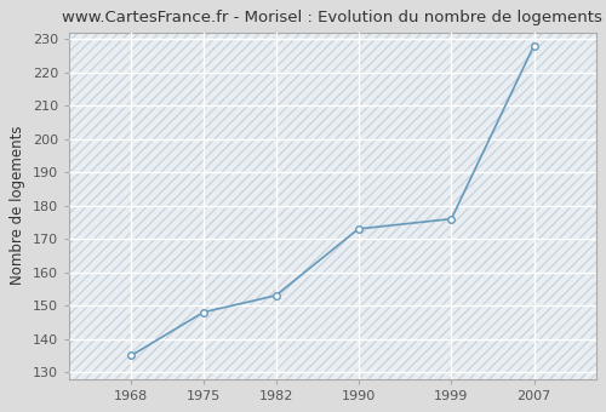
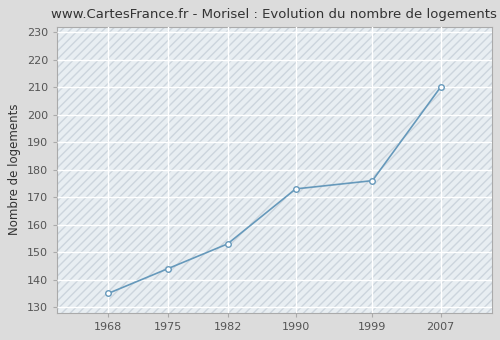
1975: 148 -> 144
2007: 228 -> 210
